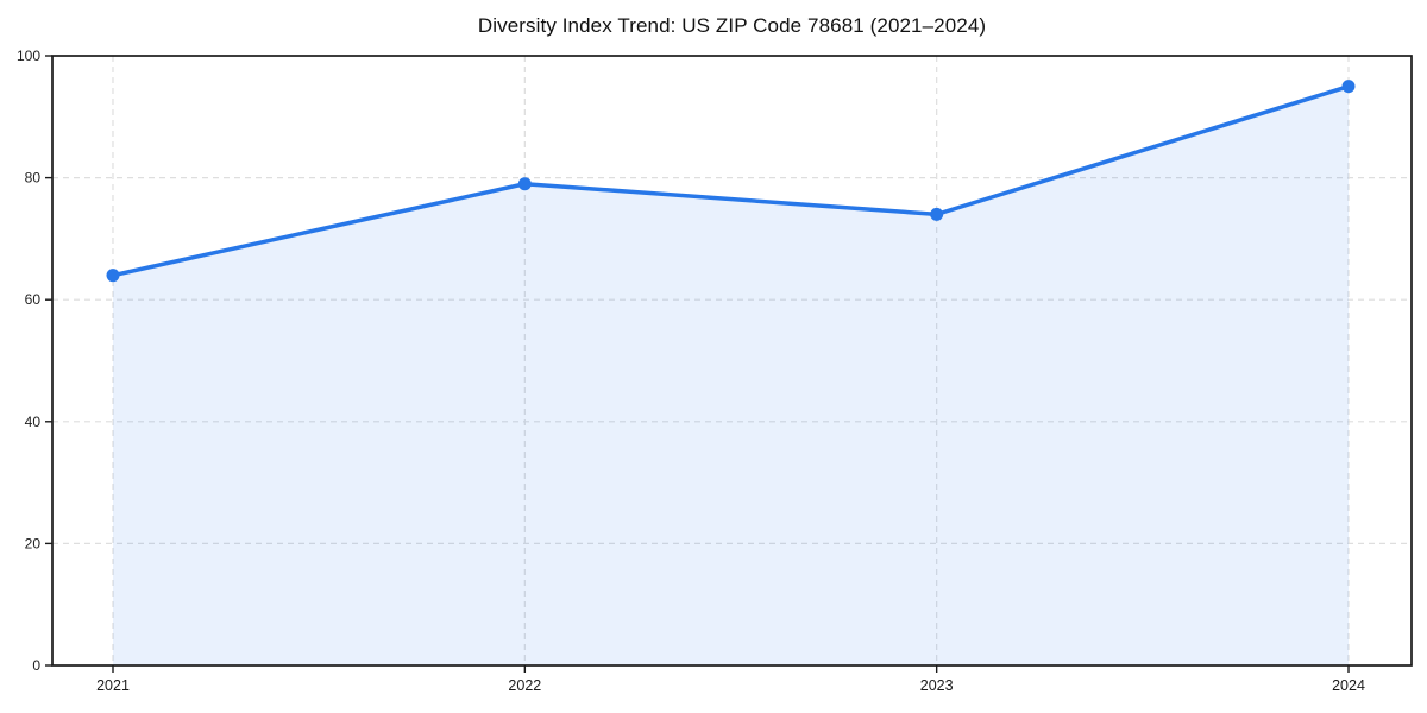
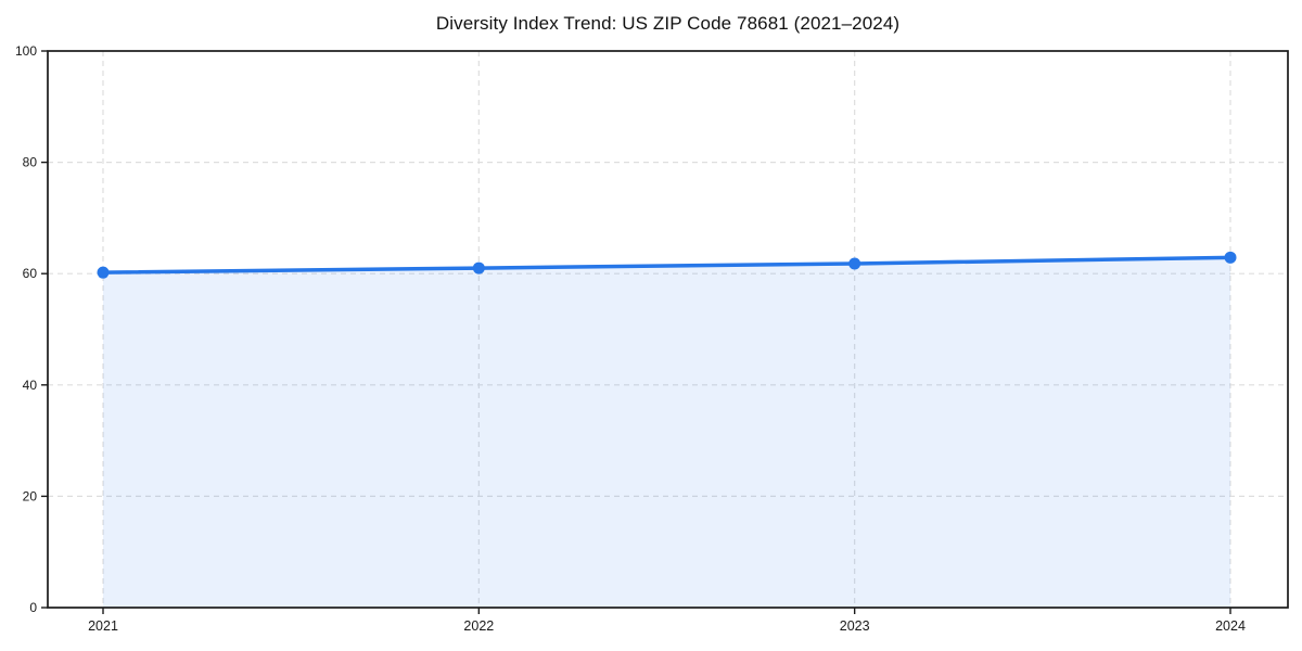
2021: 64 -> 60
2022: 79 -> 61
2023: 74 -> 62
2024: 95 -> 63
